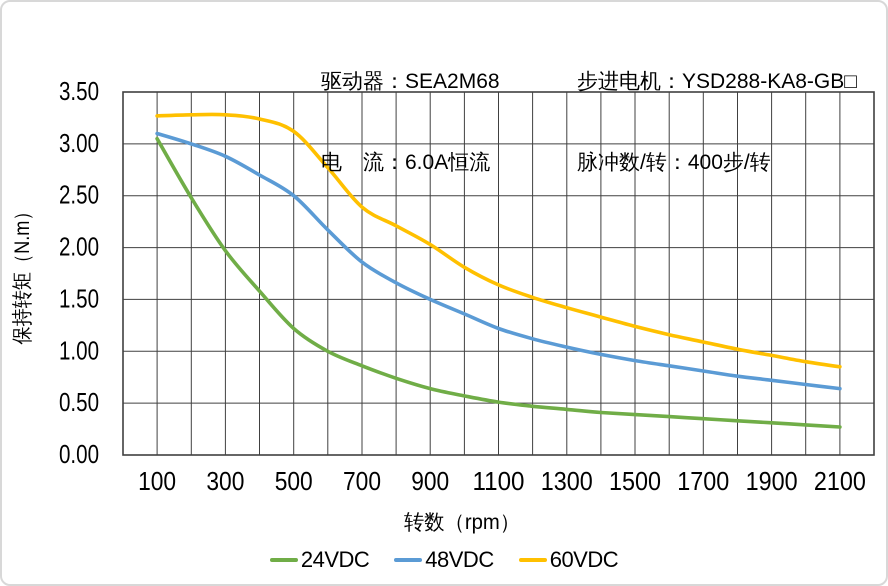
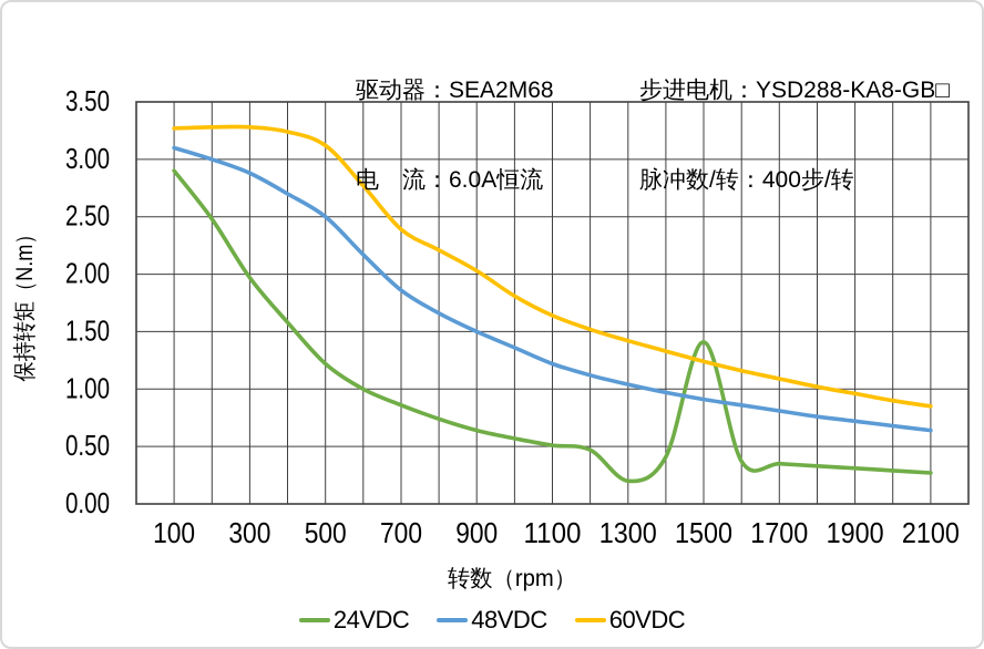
24VDC/100: 3.05 -> 2.90
24VDC/1300: 0.44 -> 0.20
24VDC/1500: 0.39 -> 1.41
